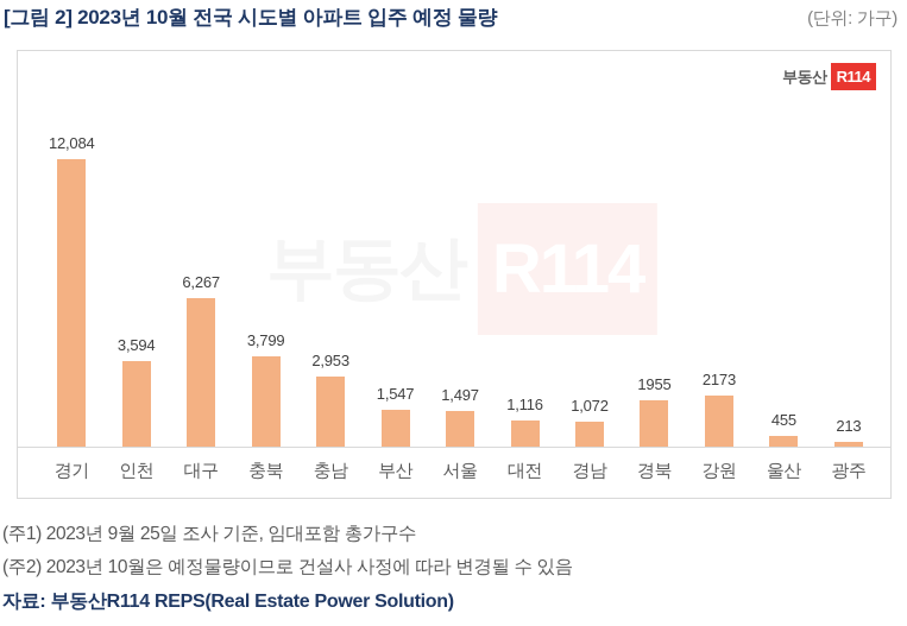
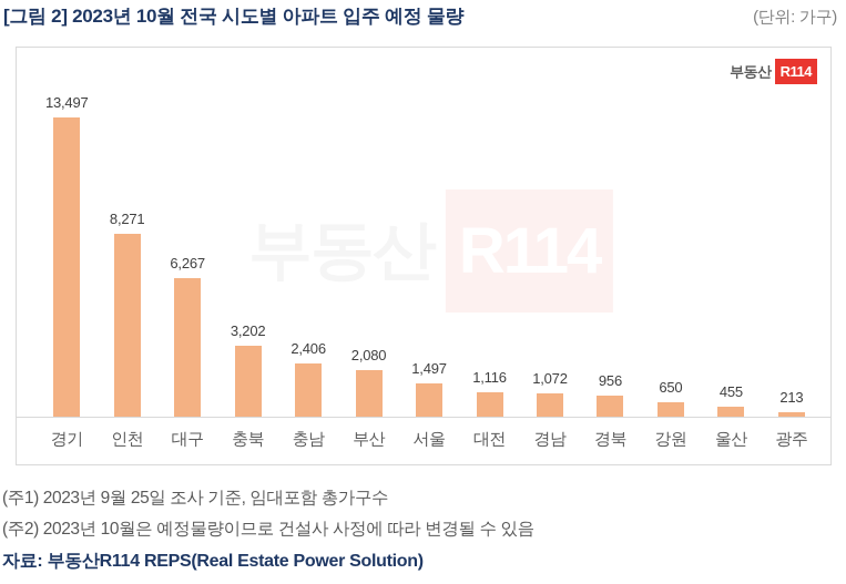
경기: 12,084 -> 13,497
인천: 3,594 -> 8,271
충북: 3,799 -> 3,202
충남: 2,953 -> 2,406
부산: 1,547 -> 2,080
경북: 1955 -> 956
강원: 2173 -> 650
